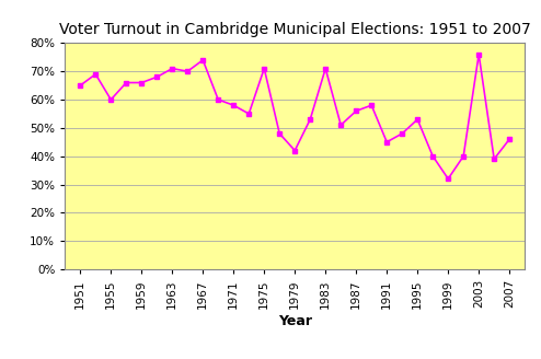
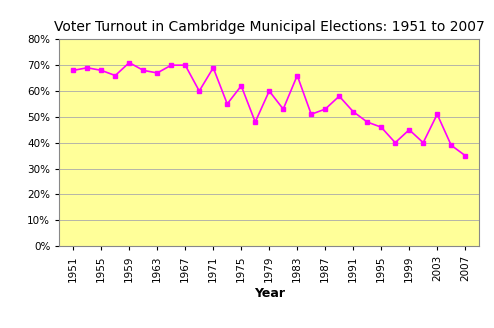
1951: 65% -> 68%
1955: 60% -> 68%
1959: 66% -> 71%
1963: 71% -> 67%
1967: 74% -> 70%
1971: 58% -> 69%
1975: 71% -> 62%
1979: 42% -> 60%
1983: 71% -> 66%
1987: 56% -> 53%
1991: 45% -> 52%
1995: 53% -> 46%
1999: 32% -> 45%
2003: 76% -> 51%
2007: 46% -> 35%
